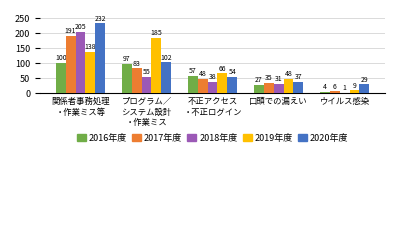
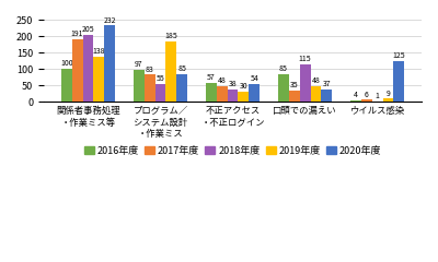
2020年度/プログラム／ システム設計 ・作業ミス: 102 -> 85
2019年度/不正アクセス ・不正ログイン: 66 -> 30
2016年度/口頭での漏えい: 27 -> 85
2018年度/口頭での漏えい: 31 -> 115
2020年度/ウイルス感染: 29 -> 125
